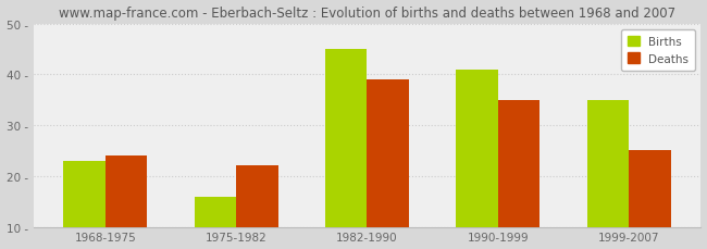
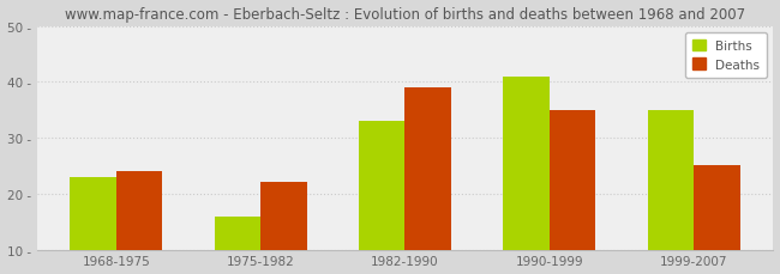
Births/1982-1990: 45 - -> 33 -
